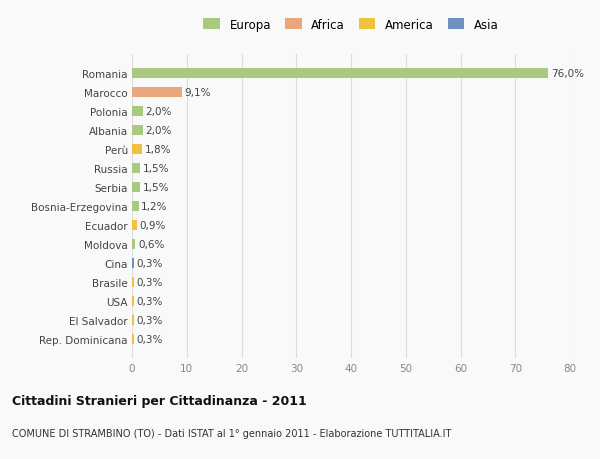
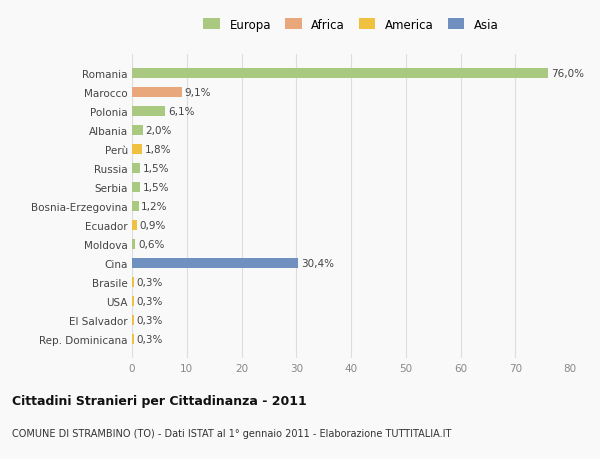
Polonia: 2,0% -> 6,1%
Cina: 0,3% -> 30,4%
